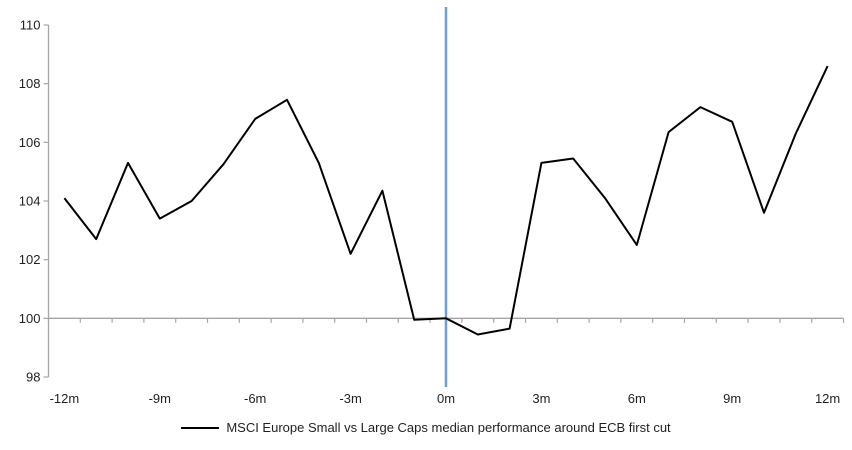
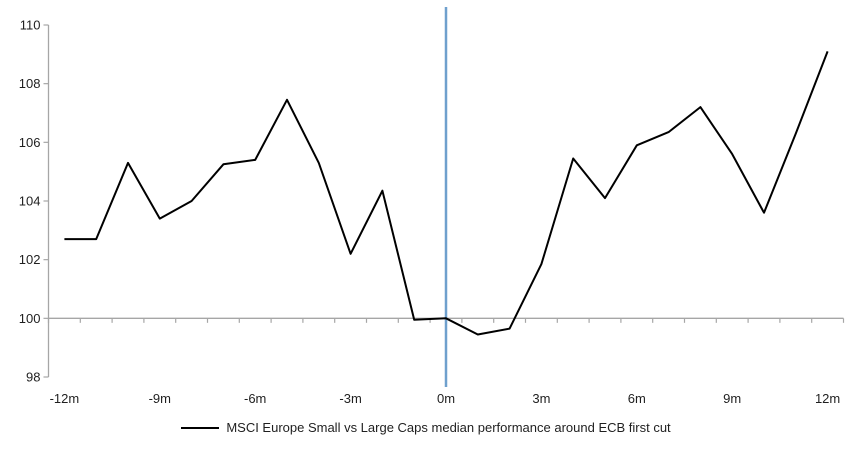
-12m: 104.1 -> 102.7
-6m: 106.8 -> 105.4
3m: 105.3 -> 101.8
6m: 102.5 -> 105.9
9m: 106.7 -> 105.6
12m: 108.6 -> 109.1
